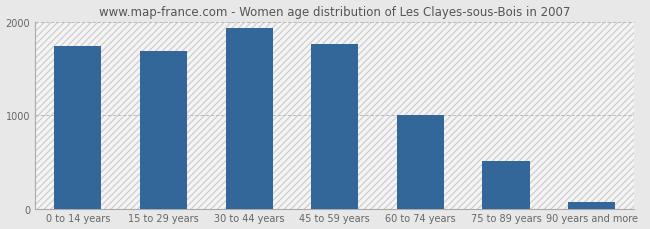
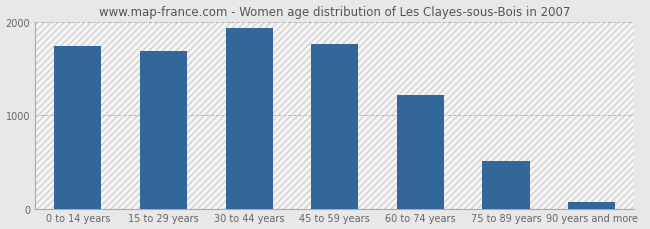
60 to 74 years: 1000 -> 1210
